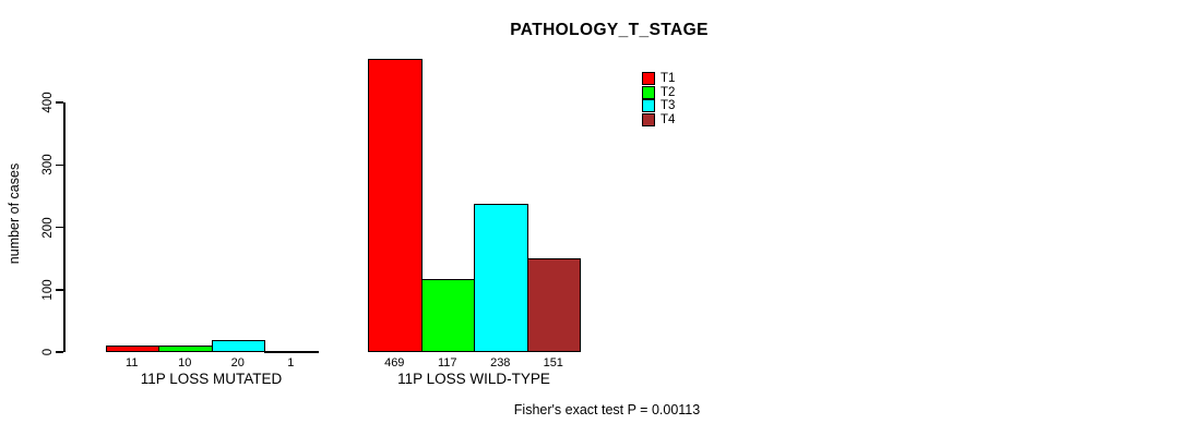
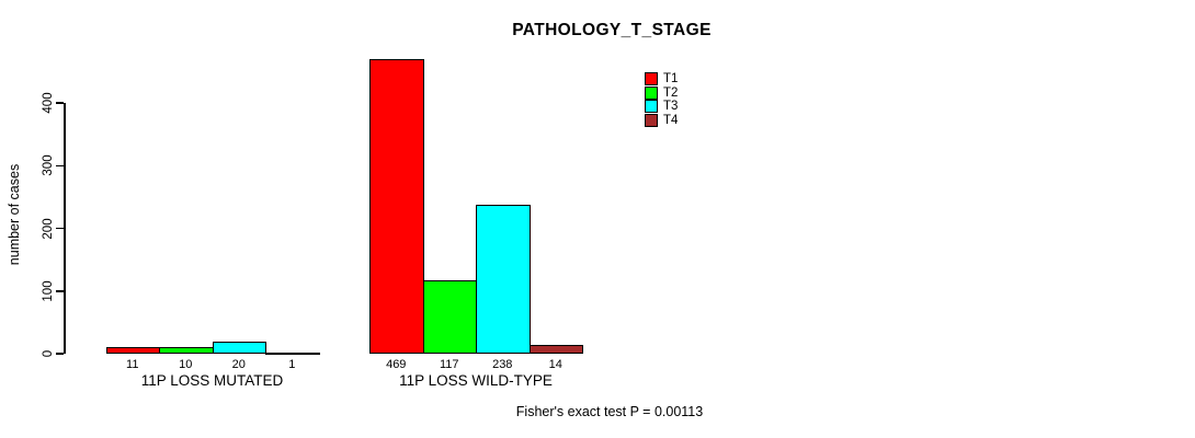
T4/11P LOSS WILD-TYPE: 151 -> 14
